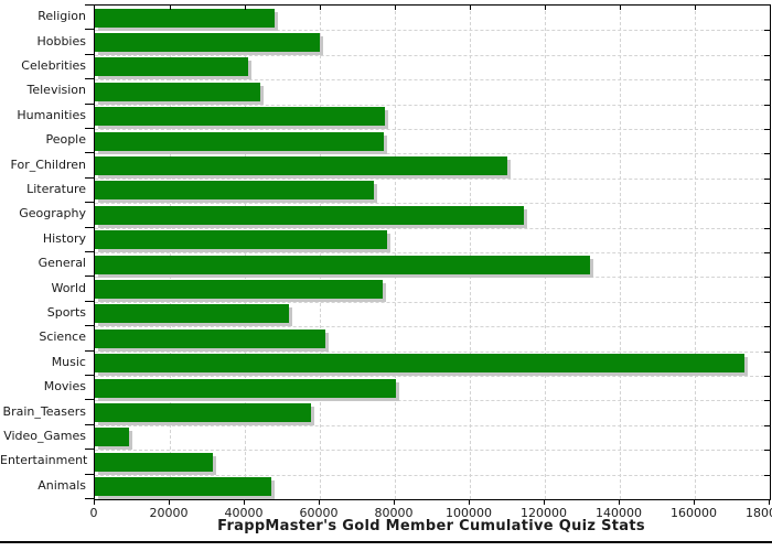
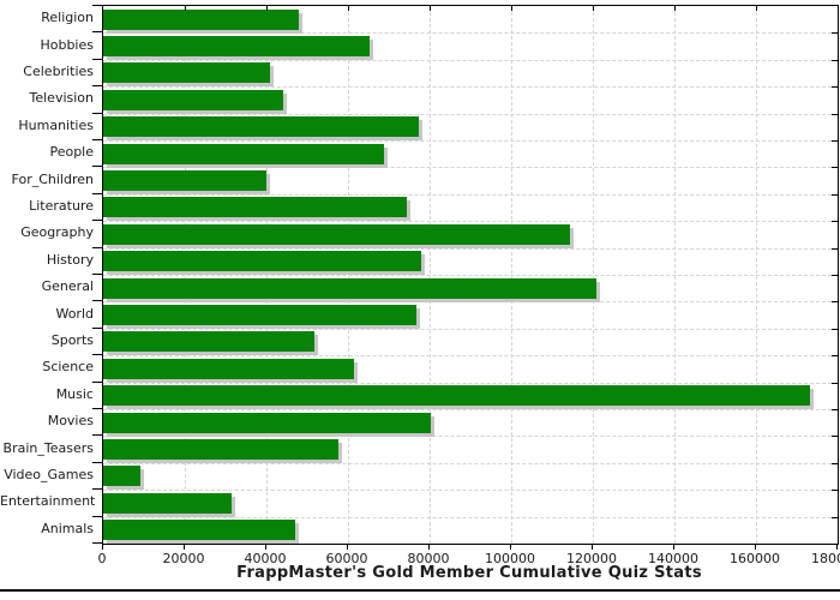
Hobbies: 60000 -> 65000
People: 77000 -> 69000
For_Children: 110000 -> 40000
General: 132000 -> 121000
